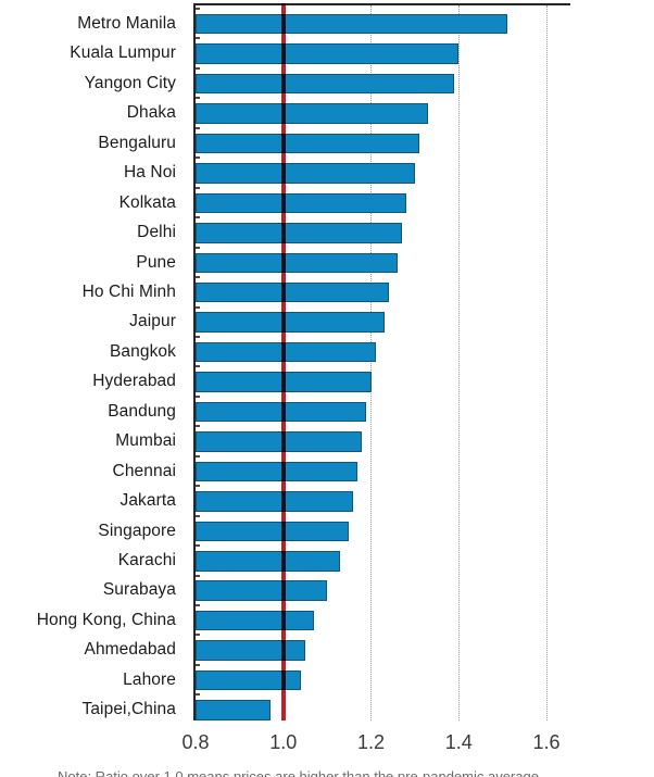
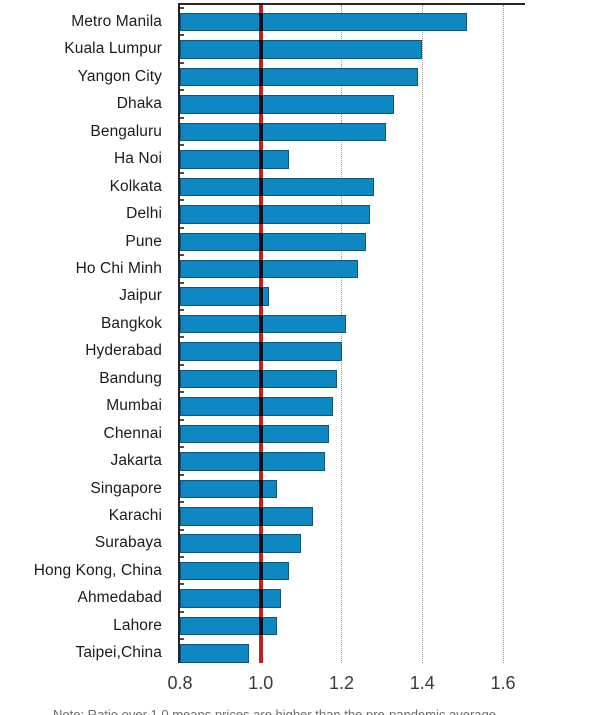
Ha Noi: 1.30 -> 1.07
Jaipur: 1.23 -> 1.02
Singapore: 1.15 -> 1.04
